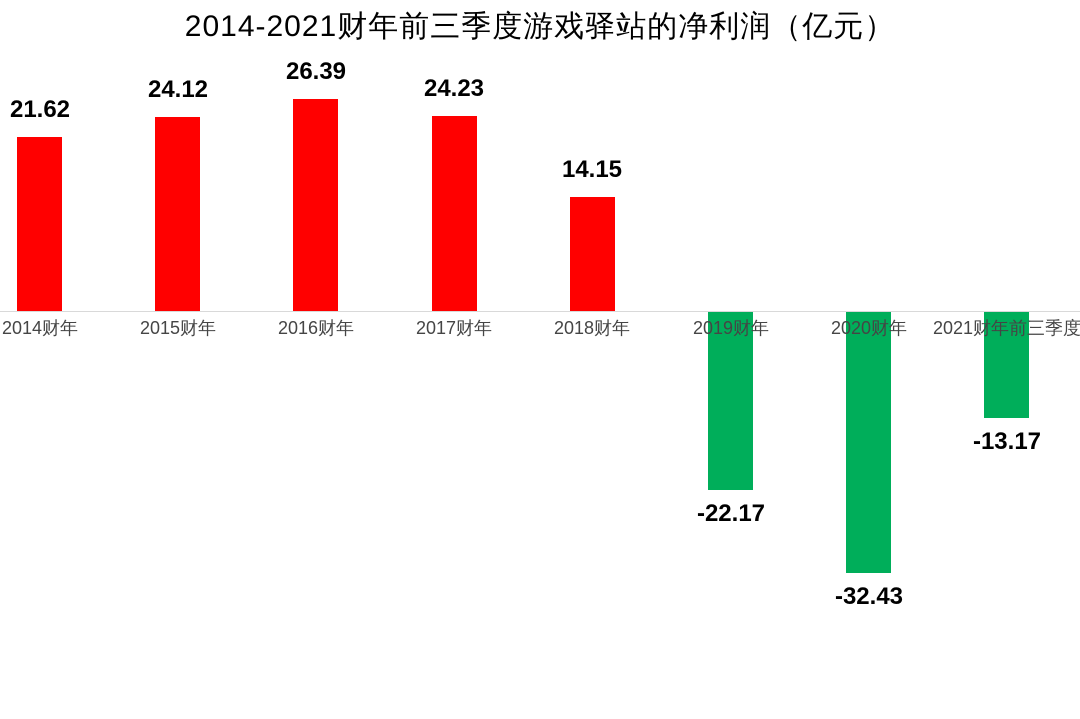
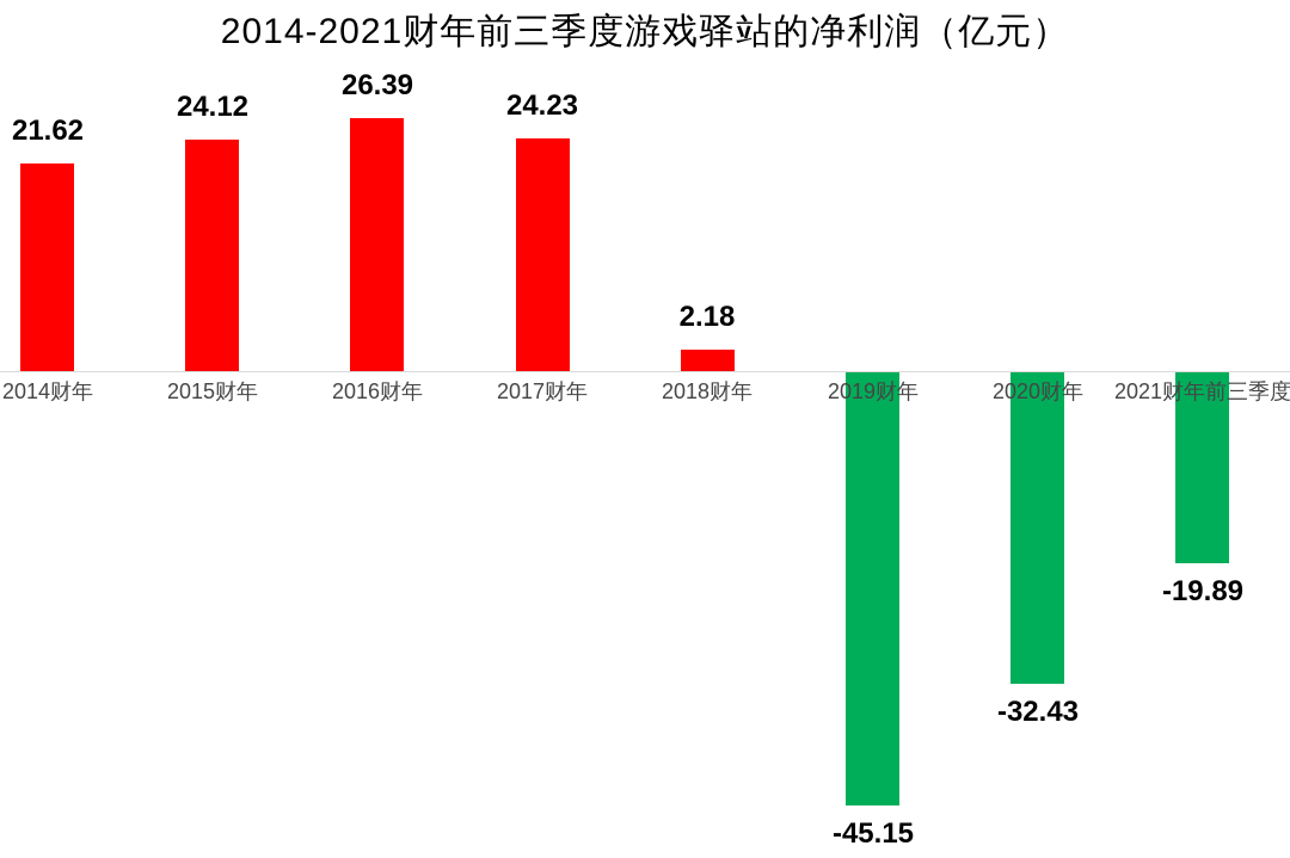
2018财年: 14.15 -> 2.18
2019财年: -22.17 -> -45.15
2021财年前三季度: -13.17 -> -19.89
